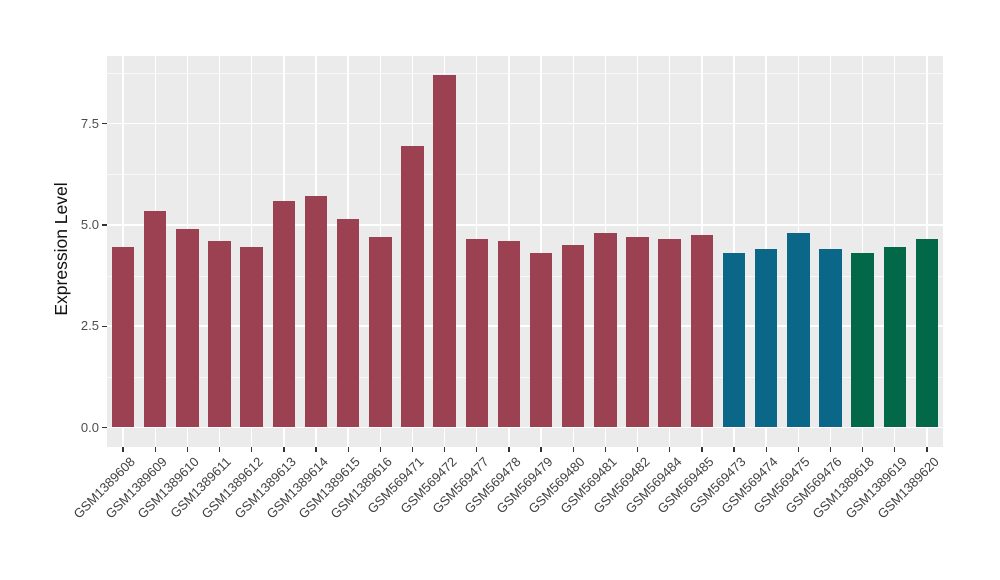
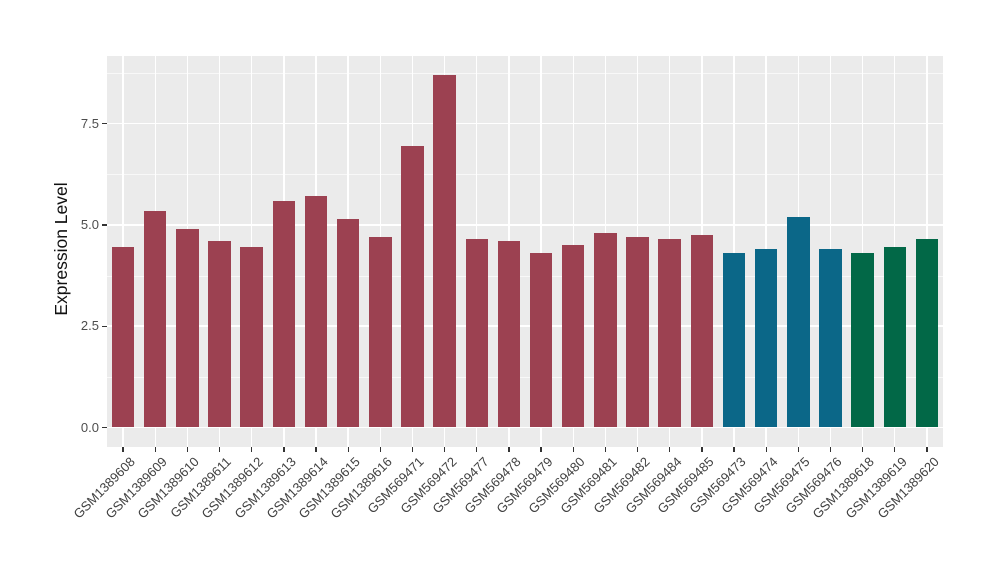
GSM569475: 4.8 -> 5.2
